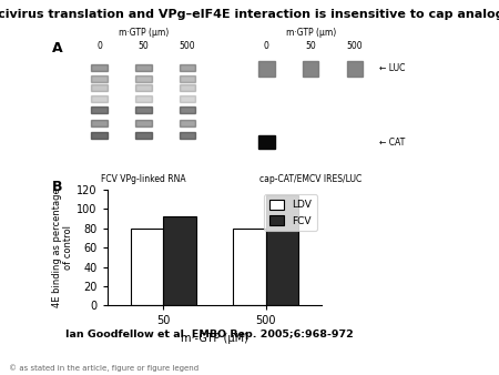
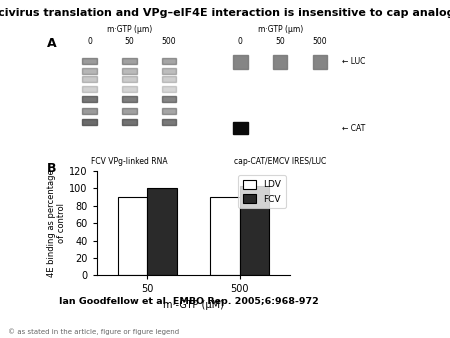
LDV/50: 80 -> 90
FCV/50: 92 -> 100
LDV/500: 80 -> 90
FCV/500: 114 -> 102
